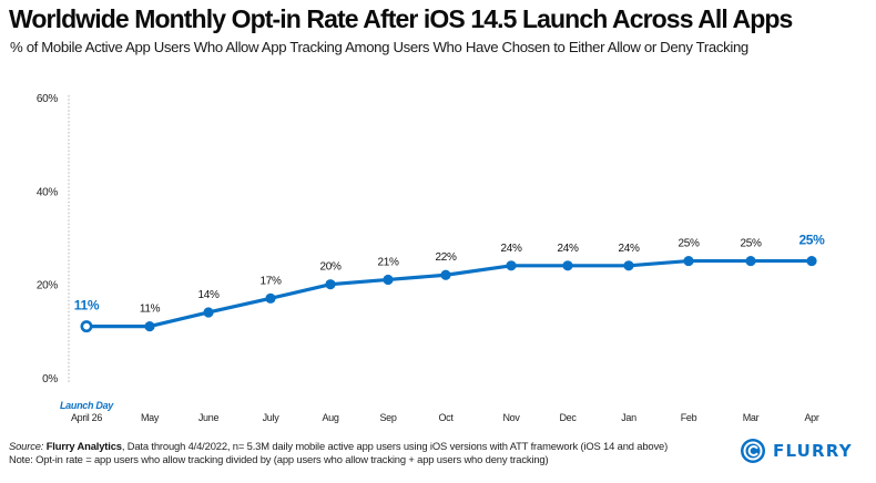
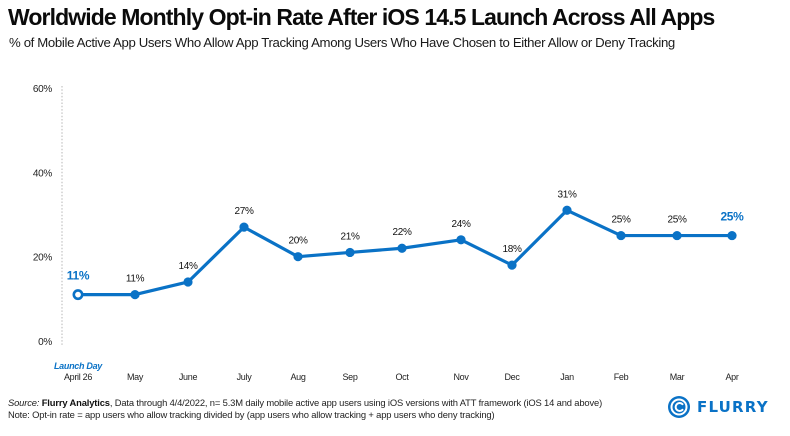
July: 17% -> 27%
Dec: 24% -> 18%
Jan: 24% -> 31%
